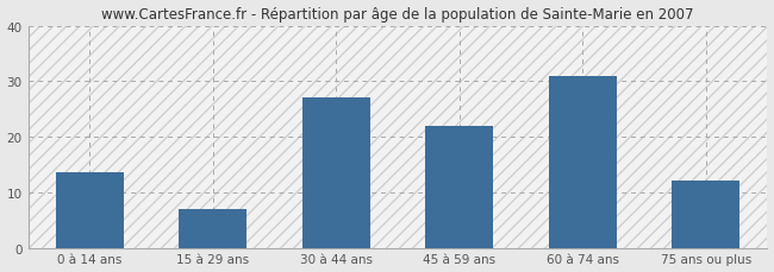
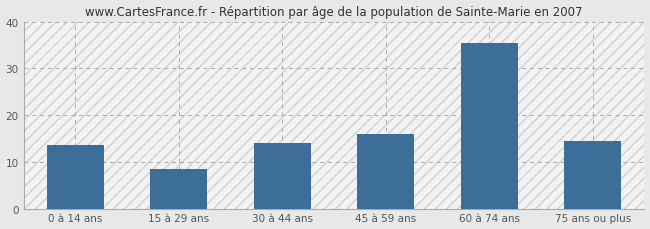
15 à 29 ans: 7.0 -> 8.5
30 à 44 ans: 27.0 -> 14.0
45 à 59 ans: 22.0 -> 16.0
60 à 74 ans: 31.0 -> 35.5
75 ans ou plus: 12.0 -> 14.5
